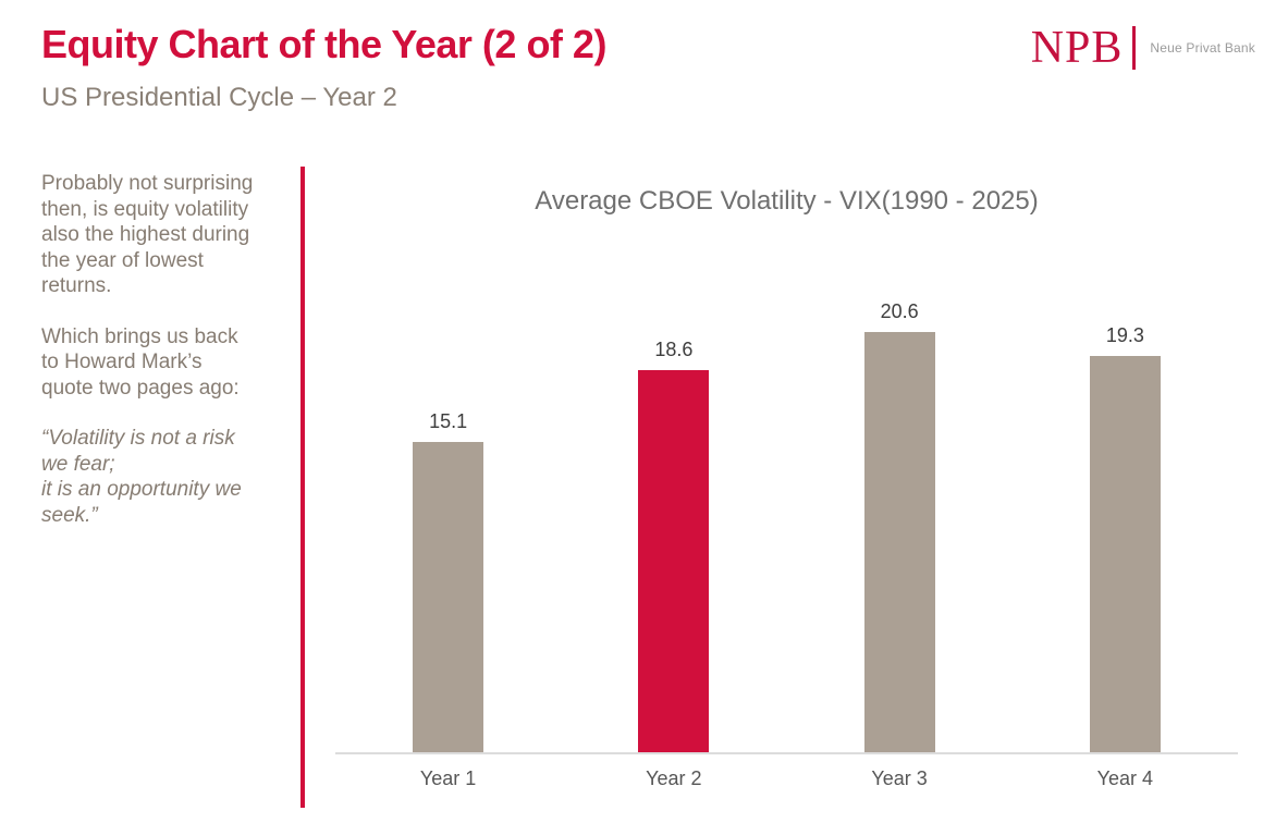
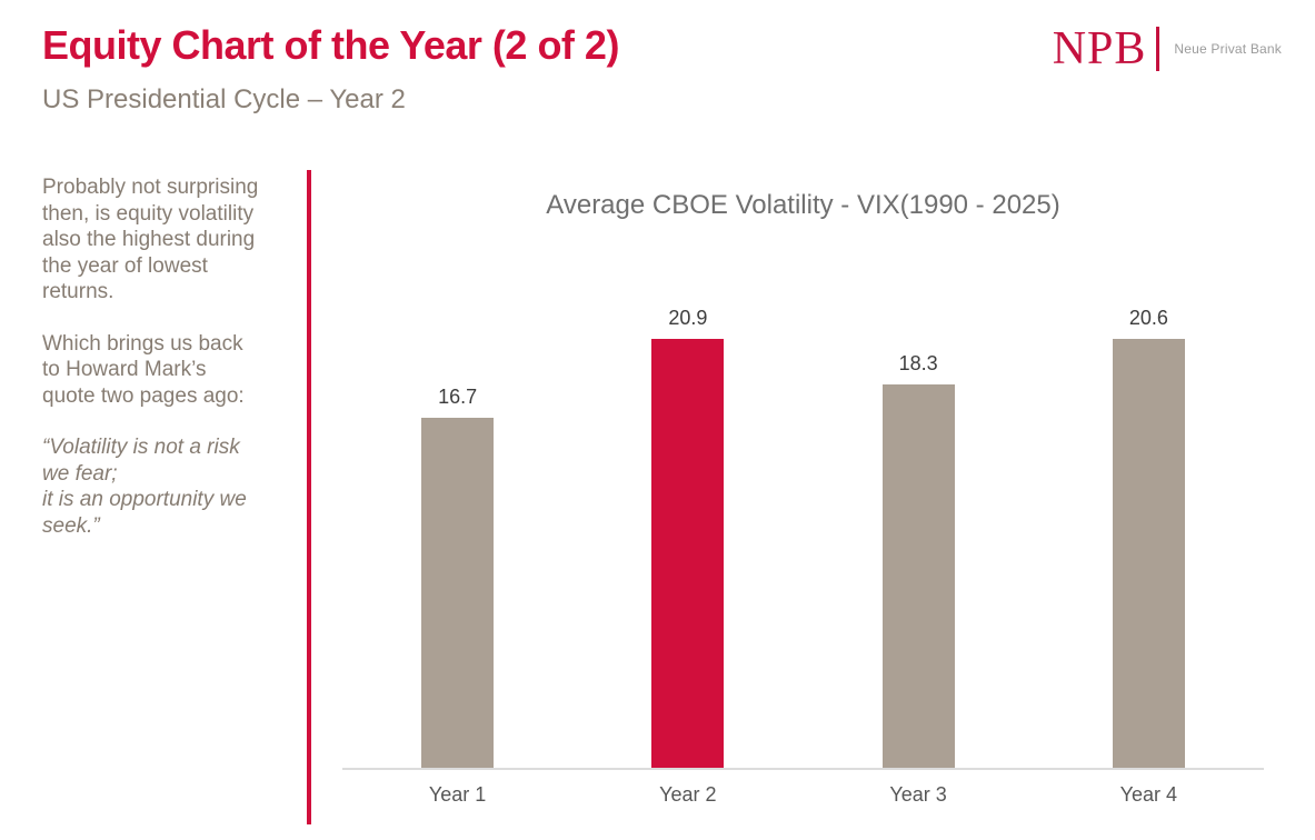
Year 1: 15.1 -> 16.7
Year 2: 18.6 -> 20.9
Year 3: 20.6 -> 18.3
Year 4: 19.3 -> 20.6
